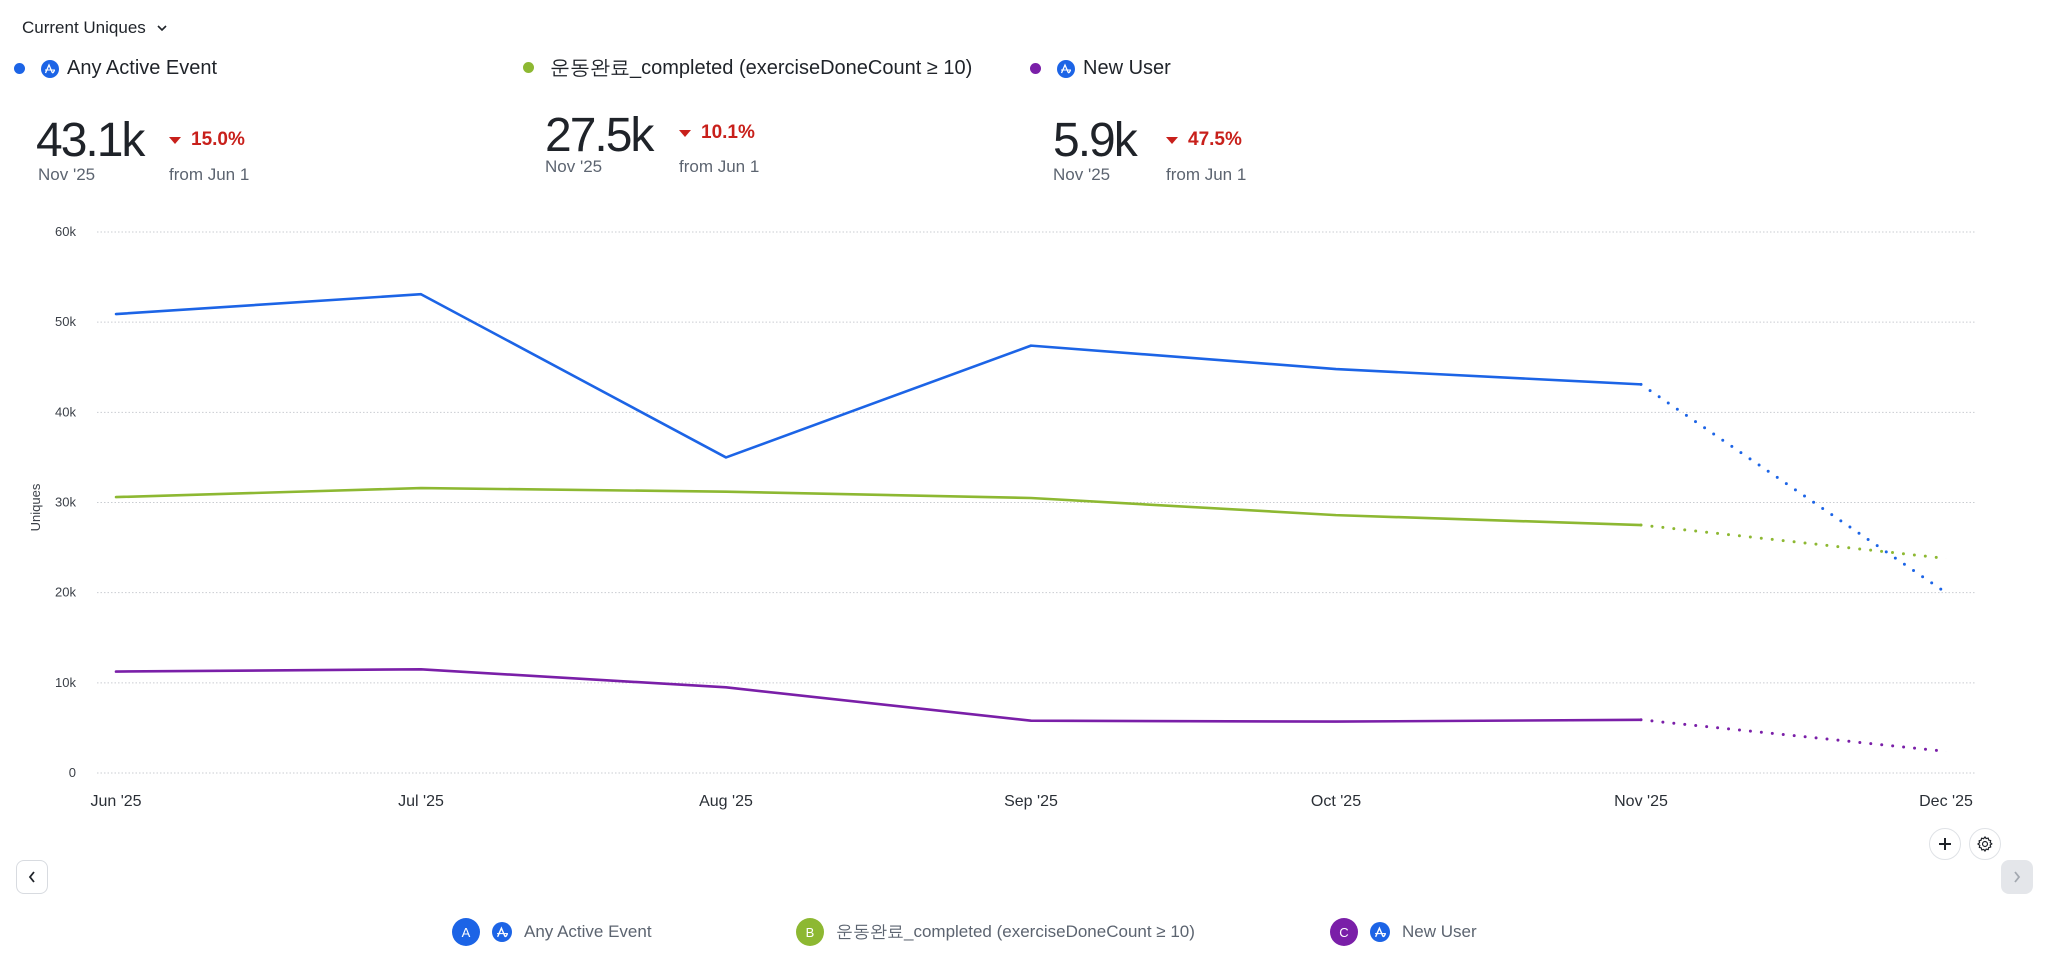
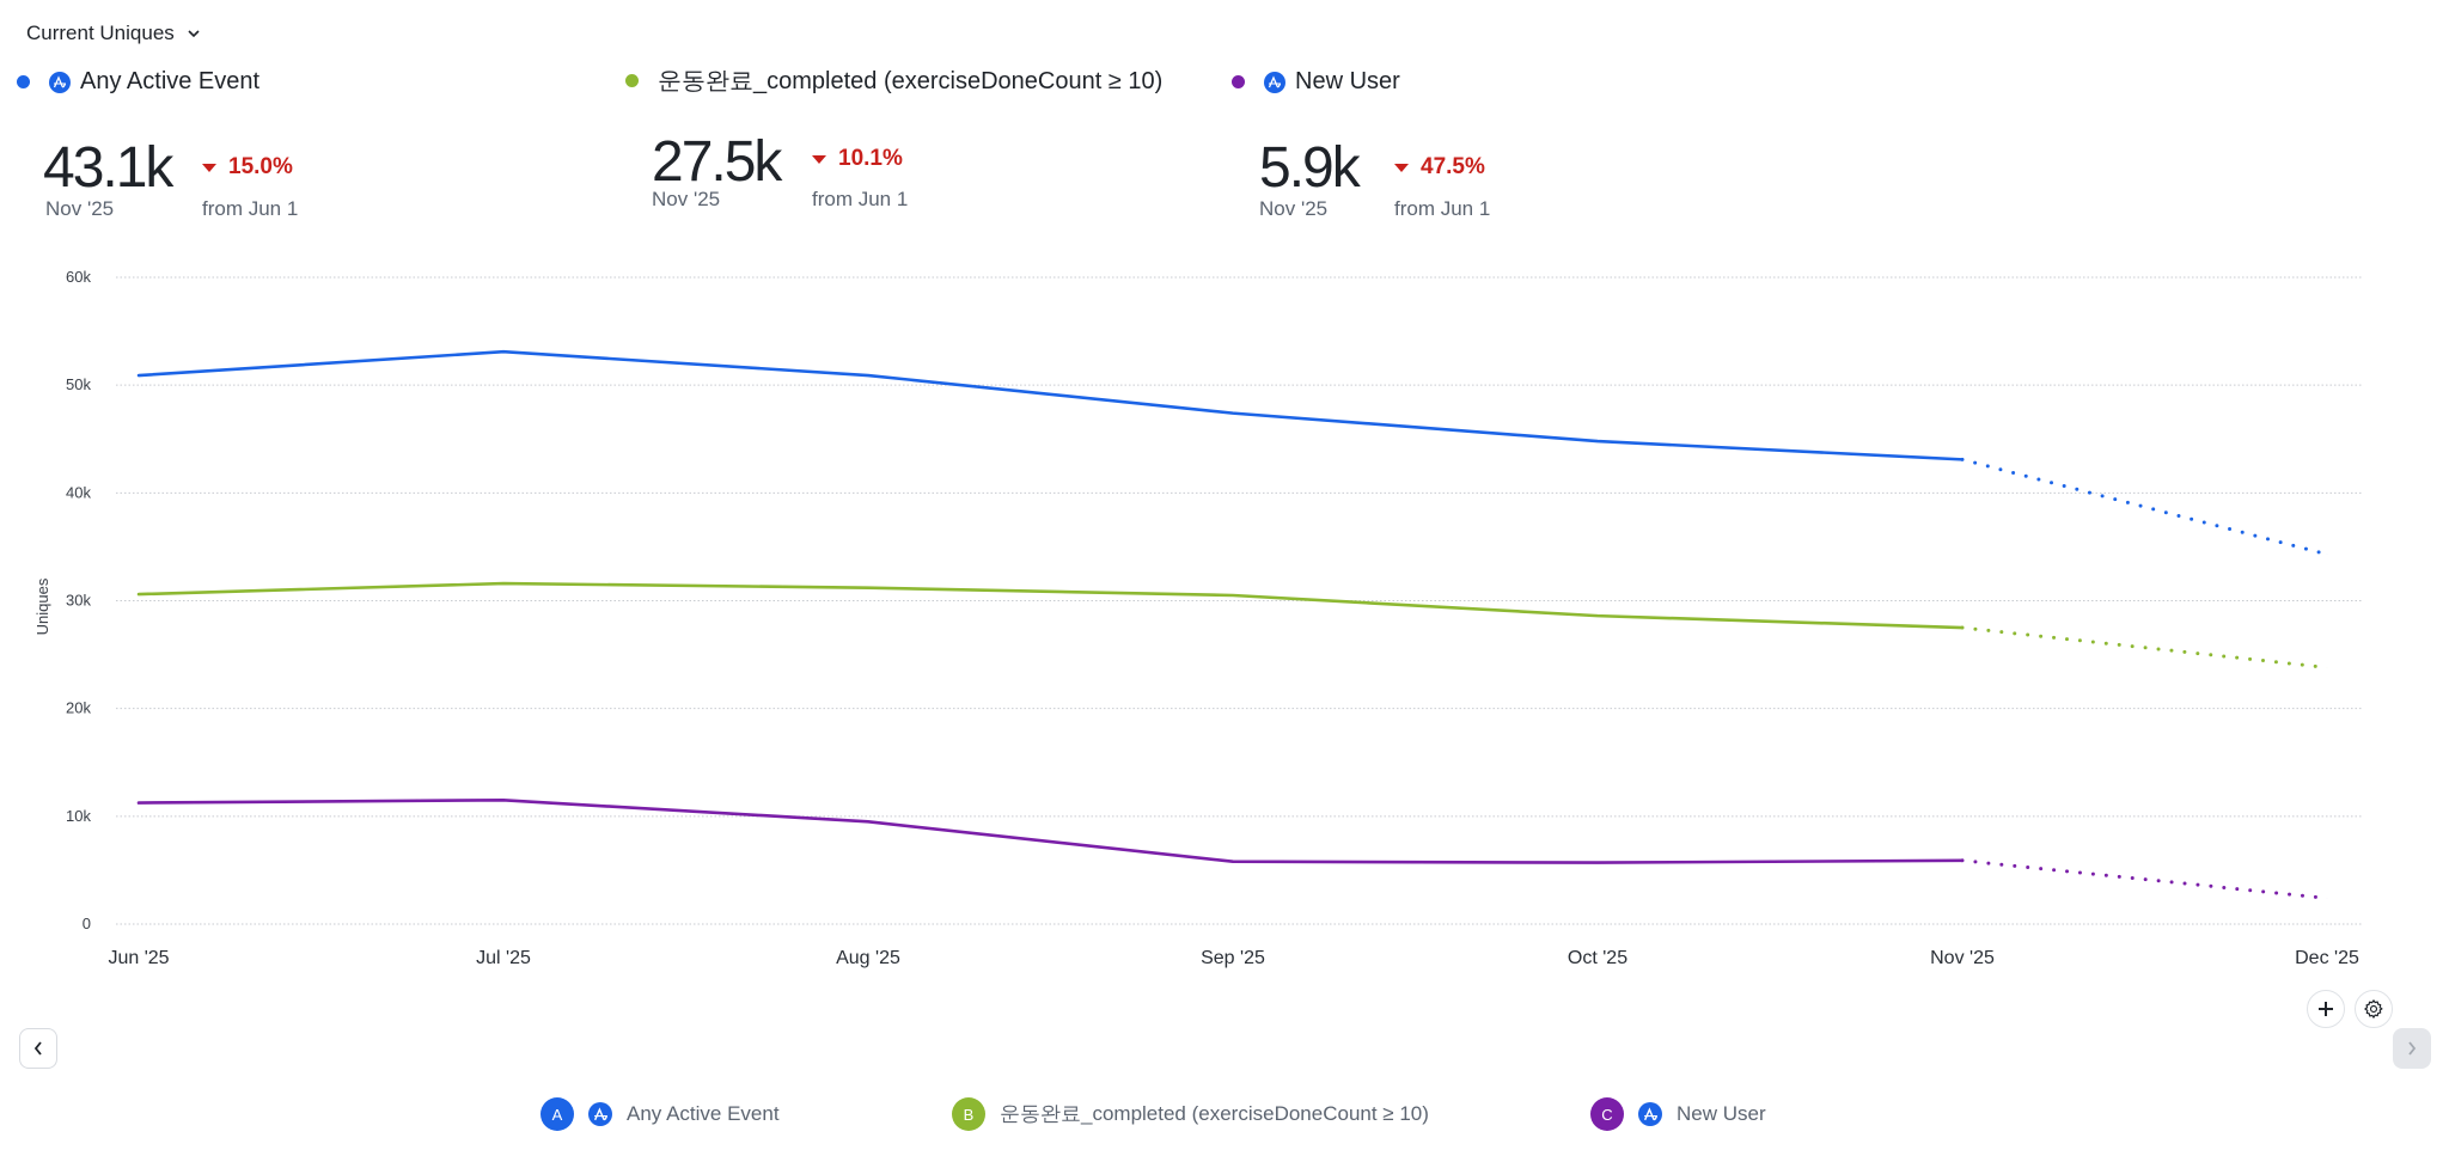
Any Active Event/Aug '25: 35k -> 51k
Any Active Event/Dec '25: 20k -> 34k
